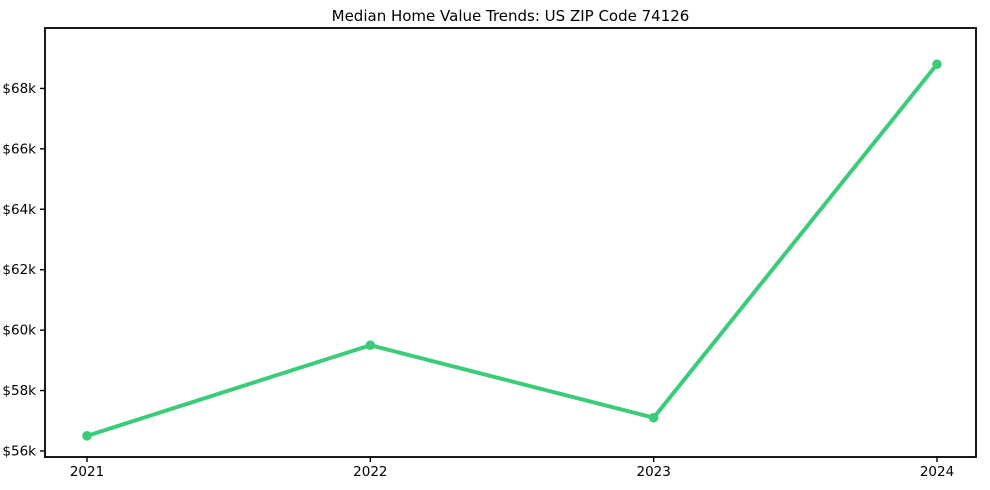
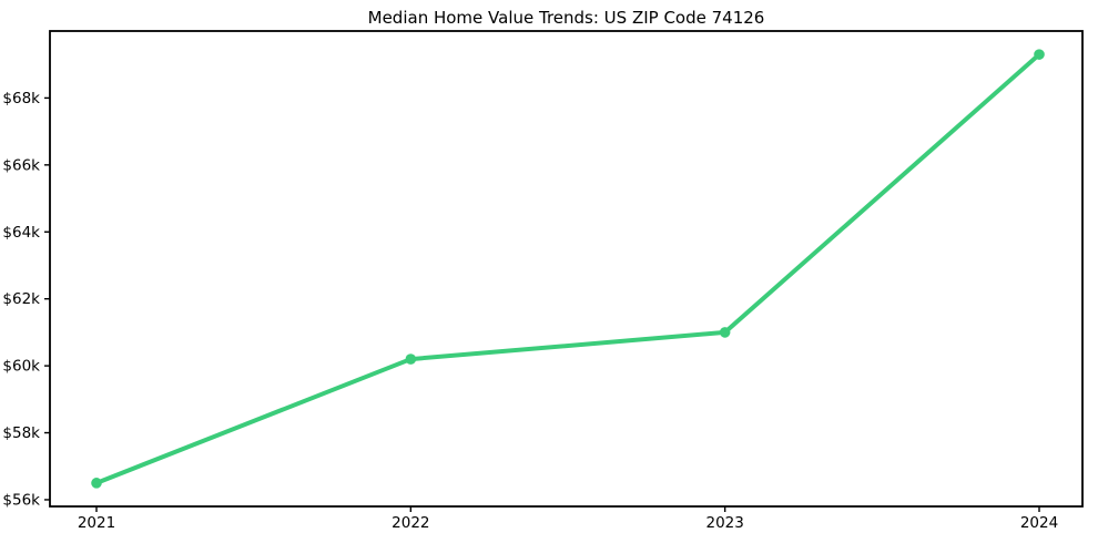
2022: $59.5k -> $60.2k
2023: $57.1k -> $61.0k
2024: $68.8k -> $69.3k
